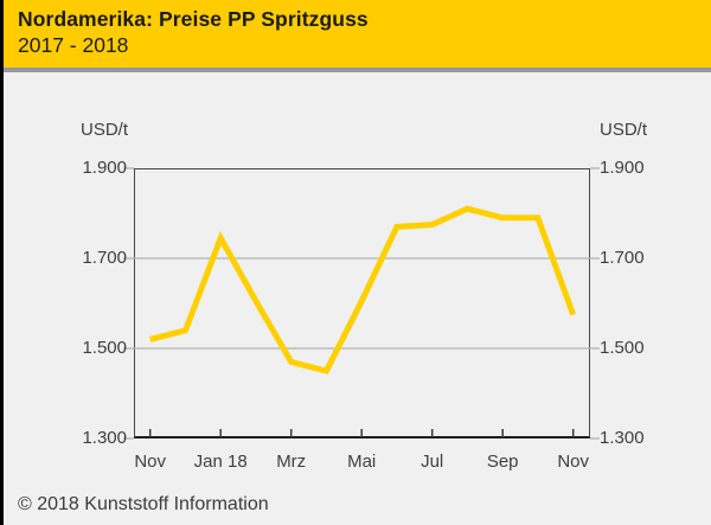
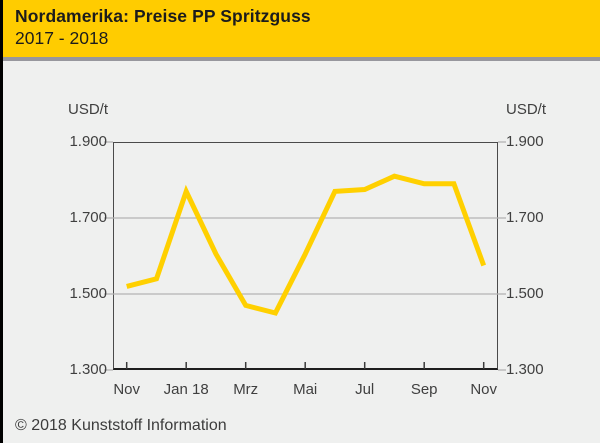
Jan 18: 1740 -> 1770
